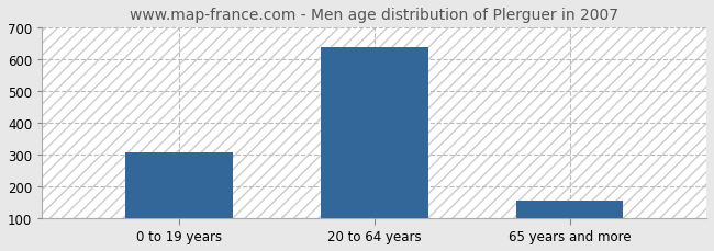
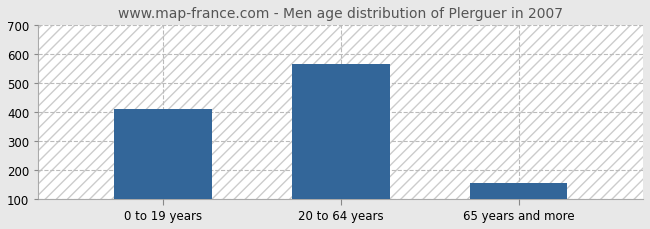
0 to 19 years: 308 -> 410
20 to 64 years: 640 -> 565
